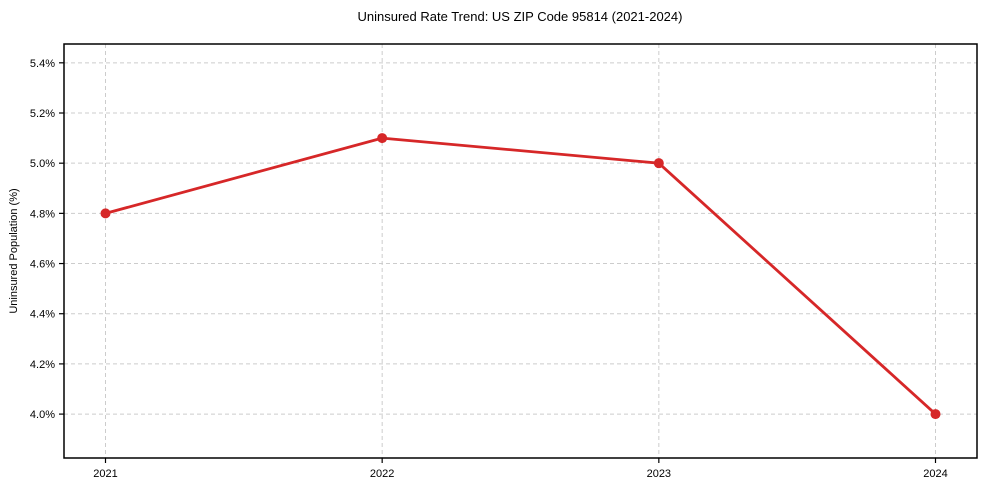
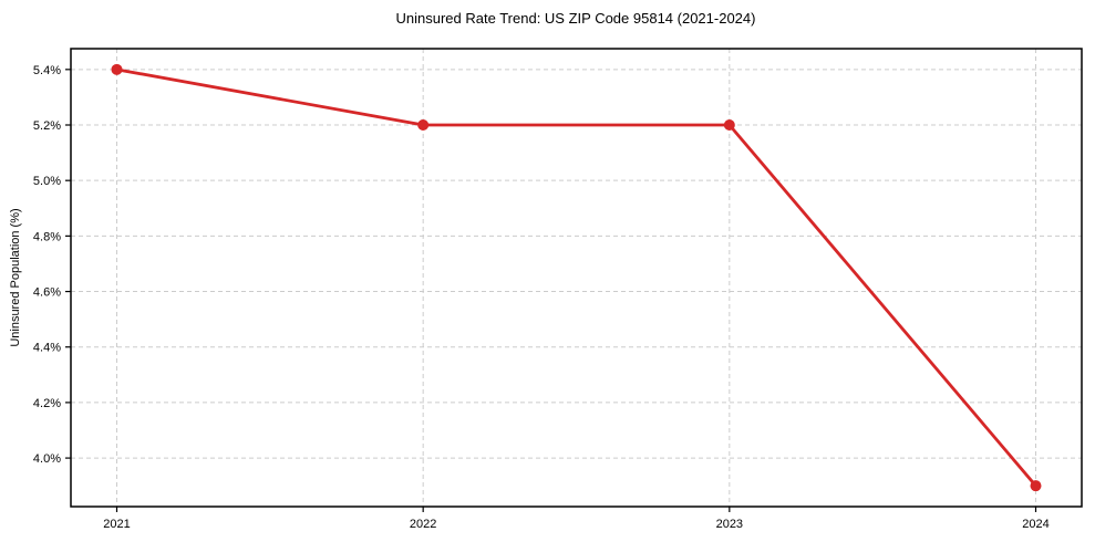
2021: 4.8% -> 5.4%
2022: 5.1% -> 5.2%
2023: 5.0% -> 5.2%
2024: 4.0% -> 3.9%
